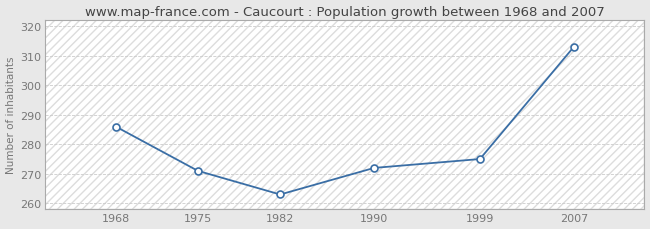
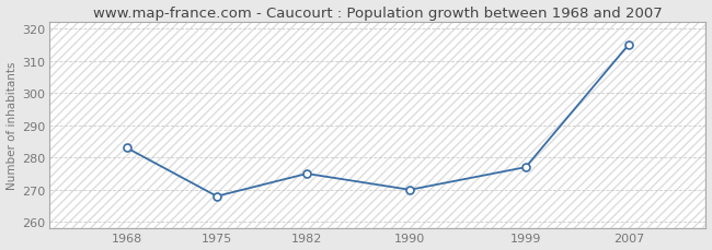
1968: 286 -> 283
1975: 271 -> 268
1982: 263 -> 275
1990: 272 -> 270
1999: 275 -> 277
2007: 313 -> 315
